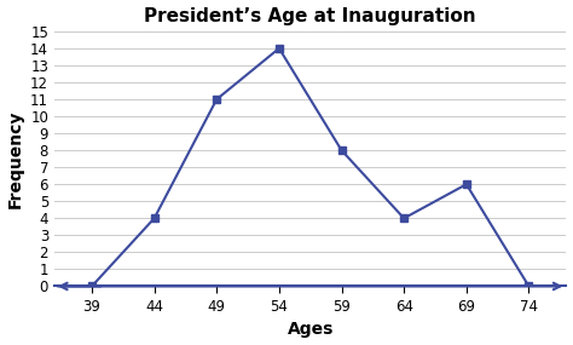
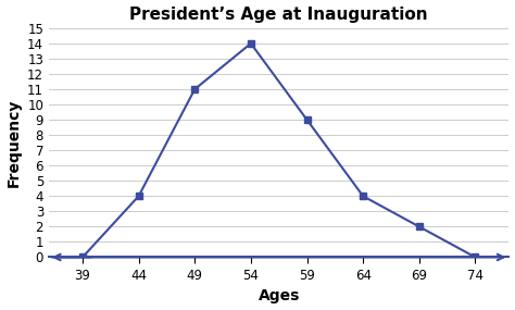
59: 8 -> 9
69: 6 -> 2
